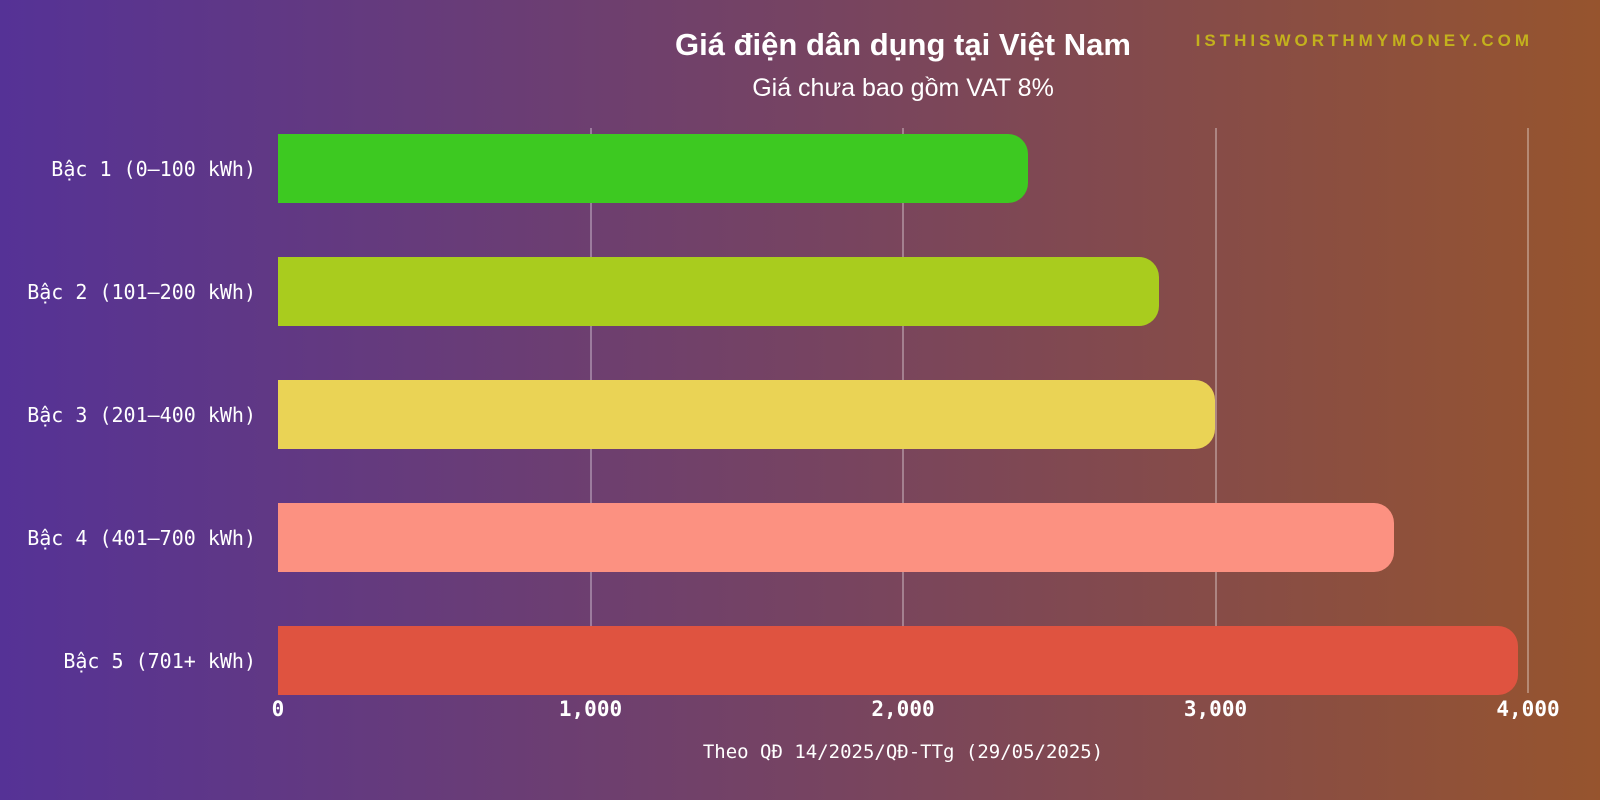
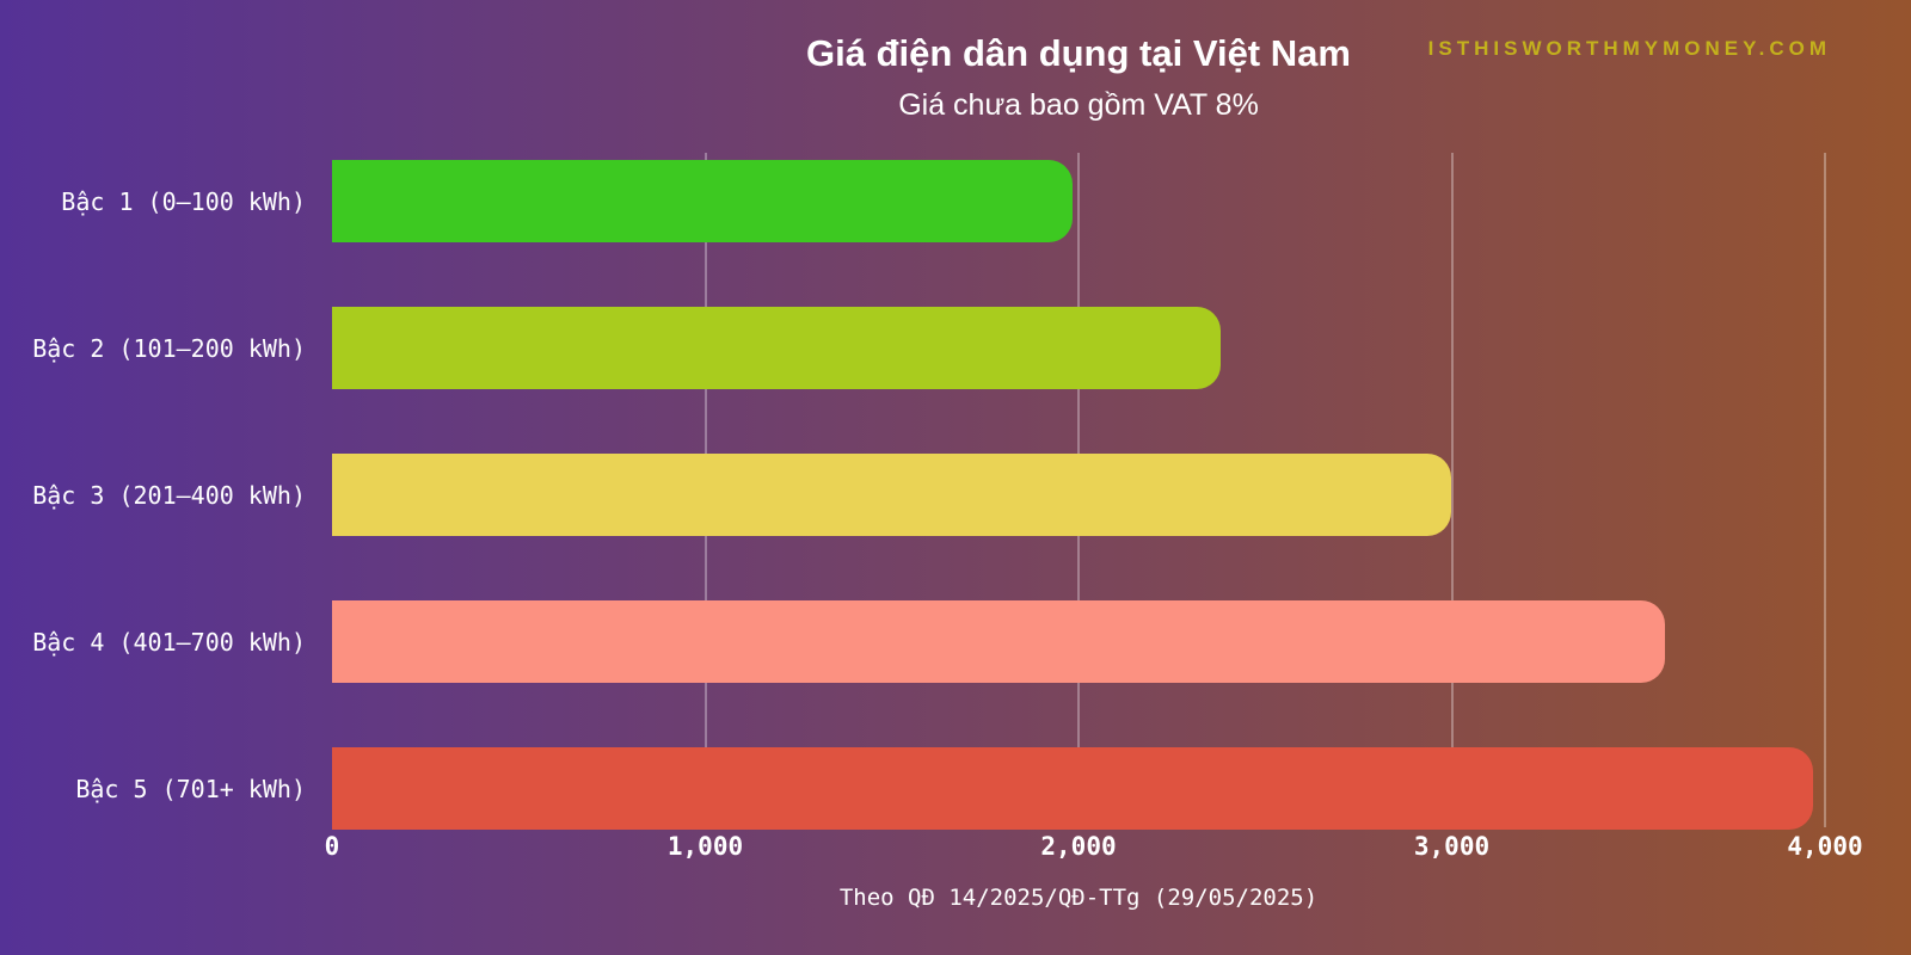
Bậc 1 (0–100 kWh): 2400 -> 1980
Bậc 2 (101–200 kWh): 2820 -> 2380
